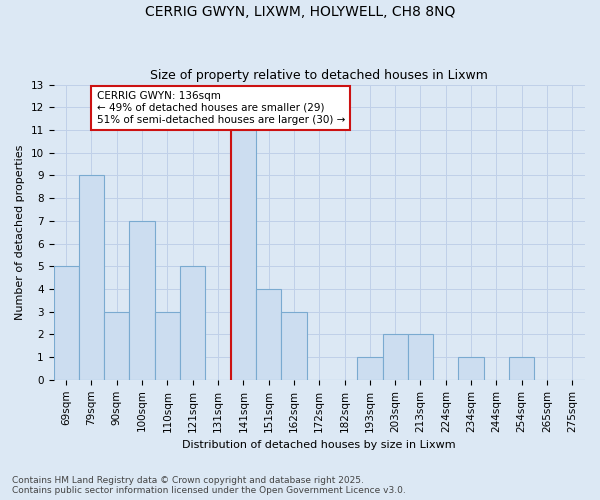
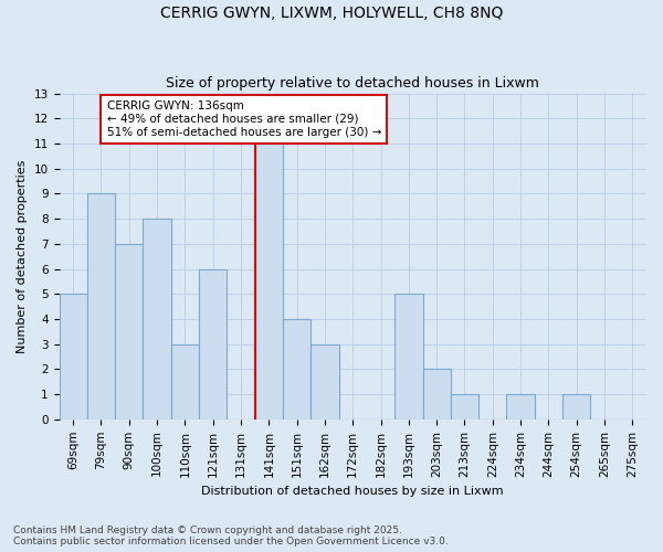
90sqm: 3 -> 7
100sqm: 7 -> 8
121sqm: 5 -> 6
193sqm: 1 -> 5
213sqm: 2 -> 1
